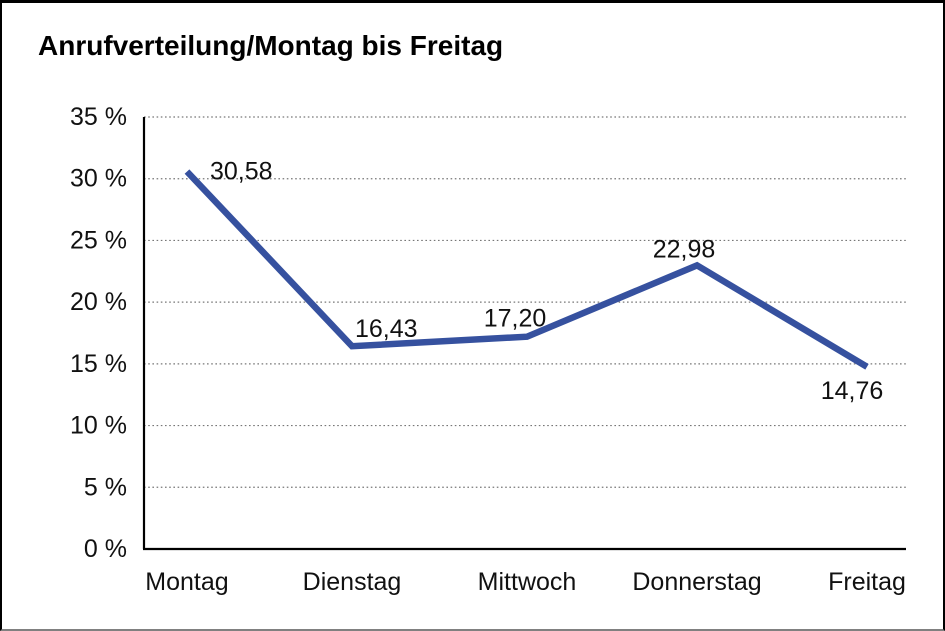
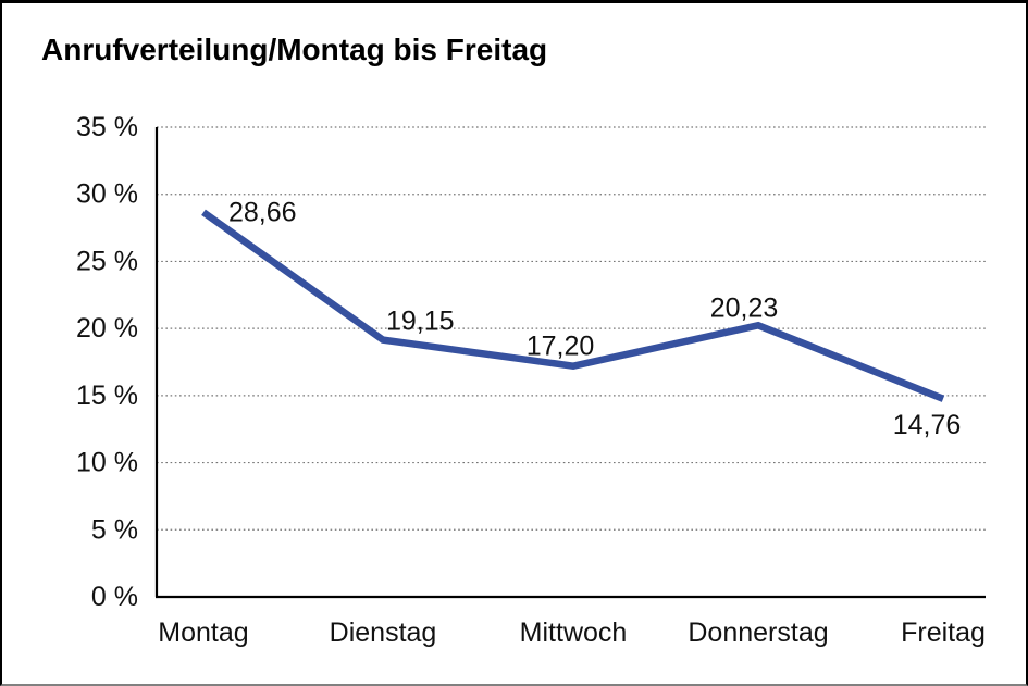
Montag: 30,58 -> 28,66
Dienstag: 16,43 -> 19,15
Donnerstag: 22,98 -> 20,23
